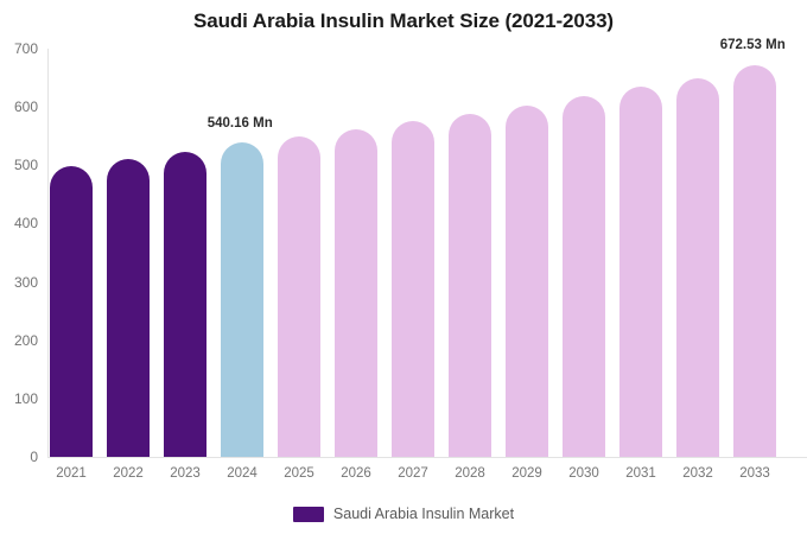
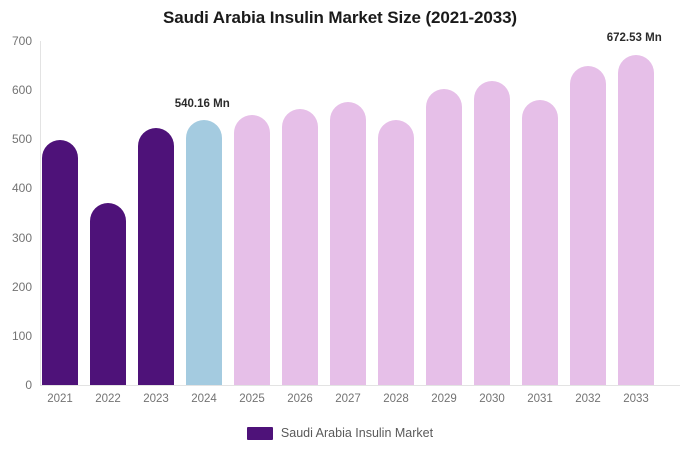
2022: 510 -> 370
2028: 590 -> 540
2031: 630 -> 580
